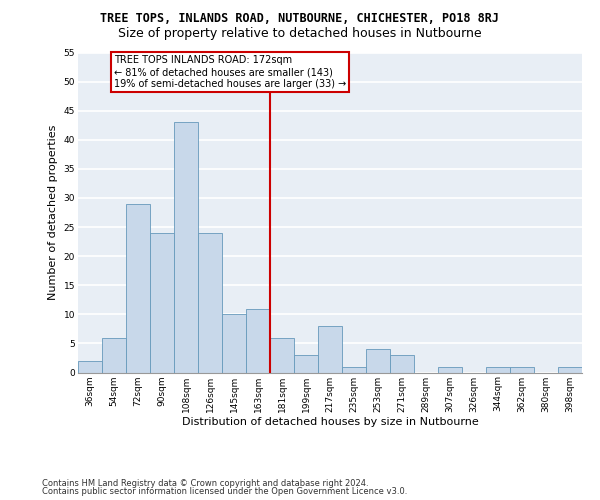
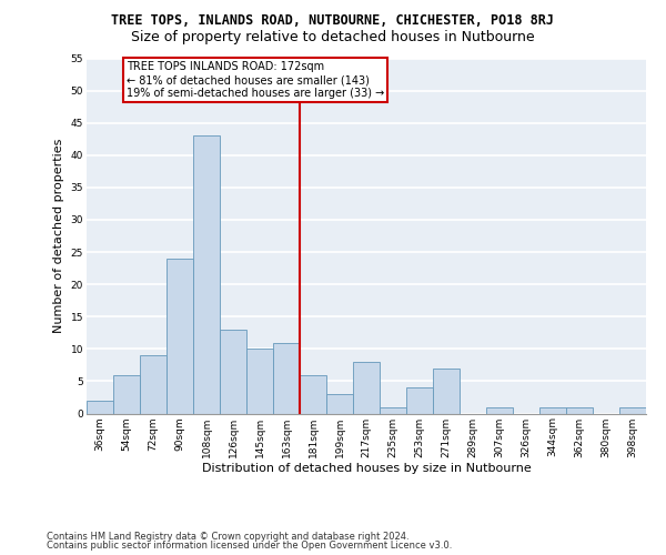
72sqm: 29 -> 9
126sqm: 24 -> 13
271sqm: 3 -> 7
